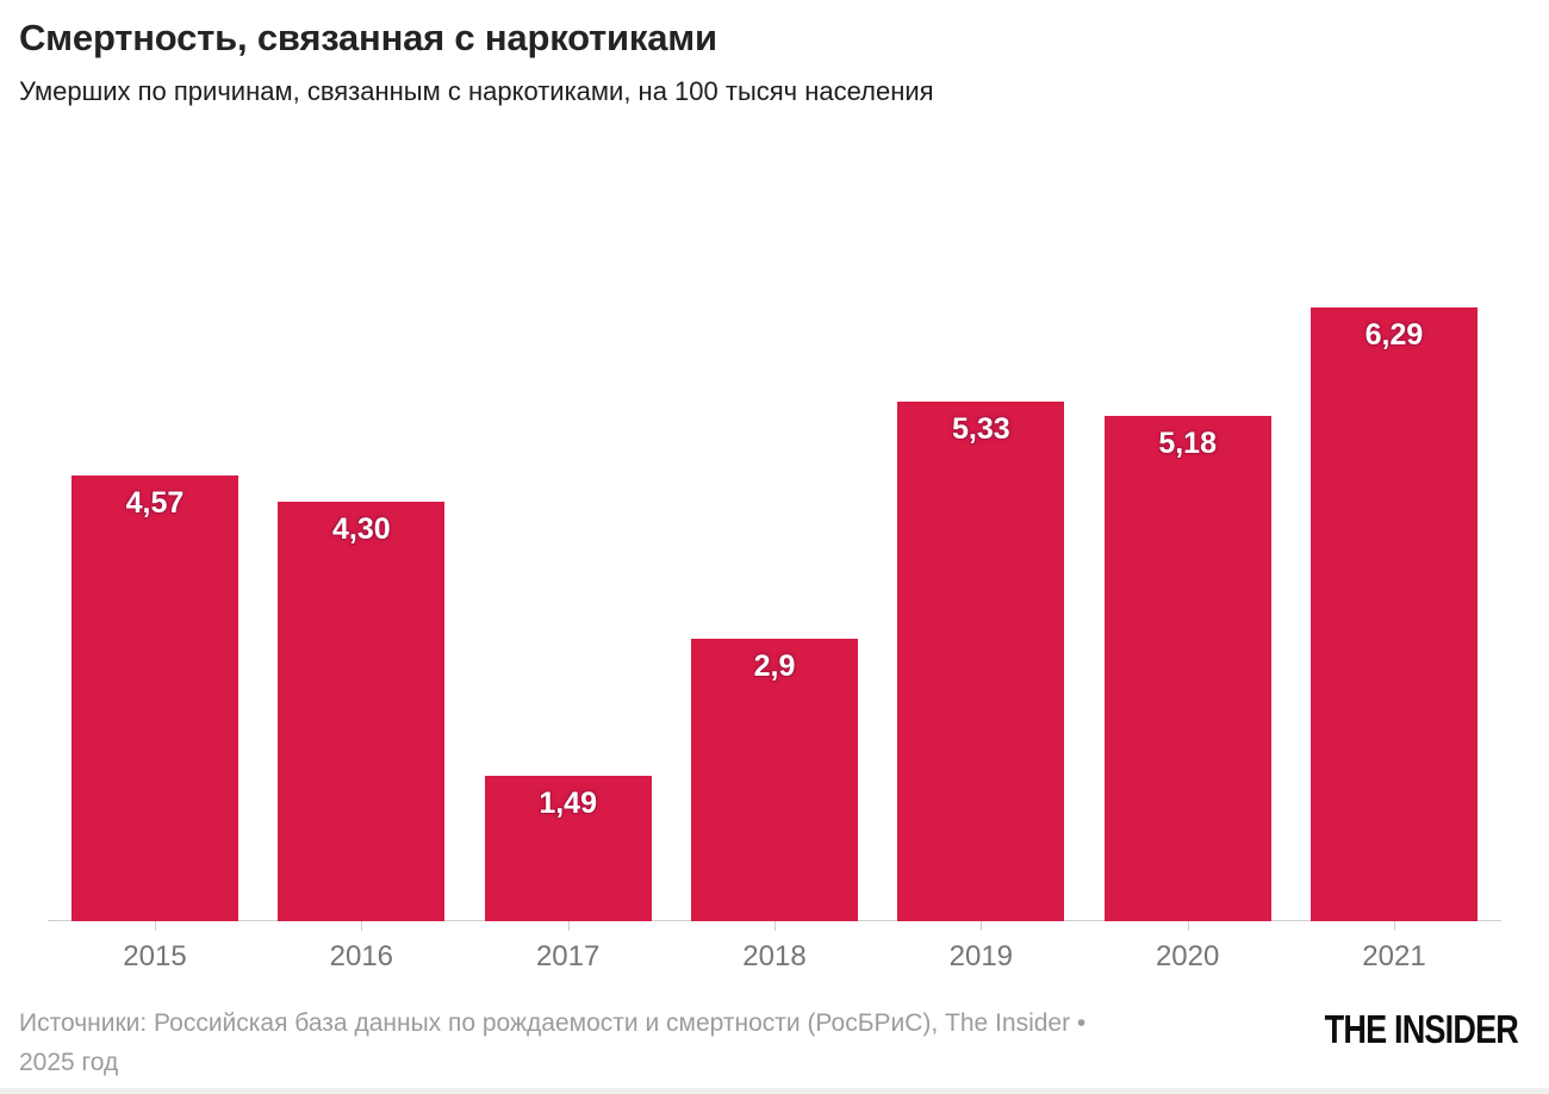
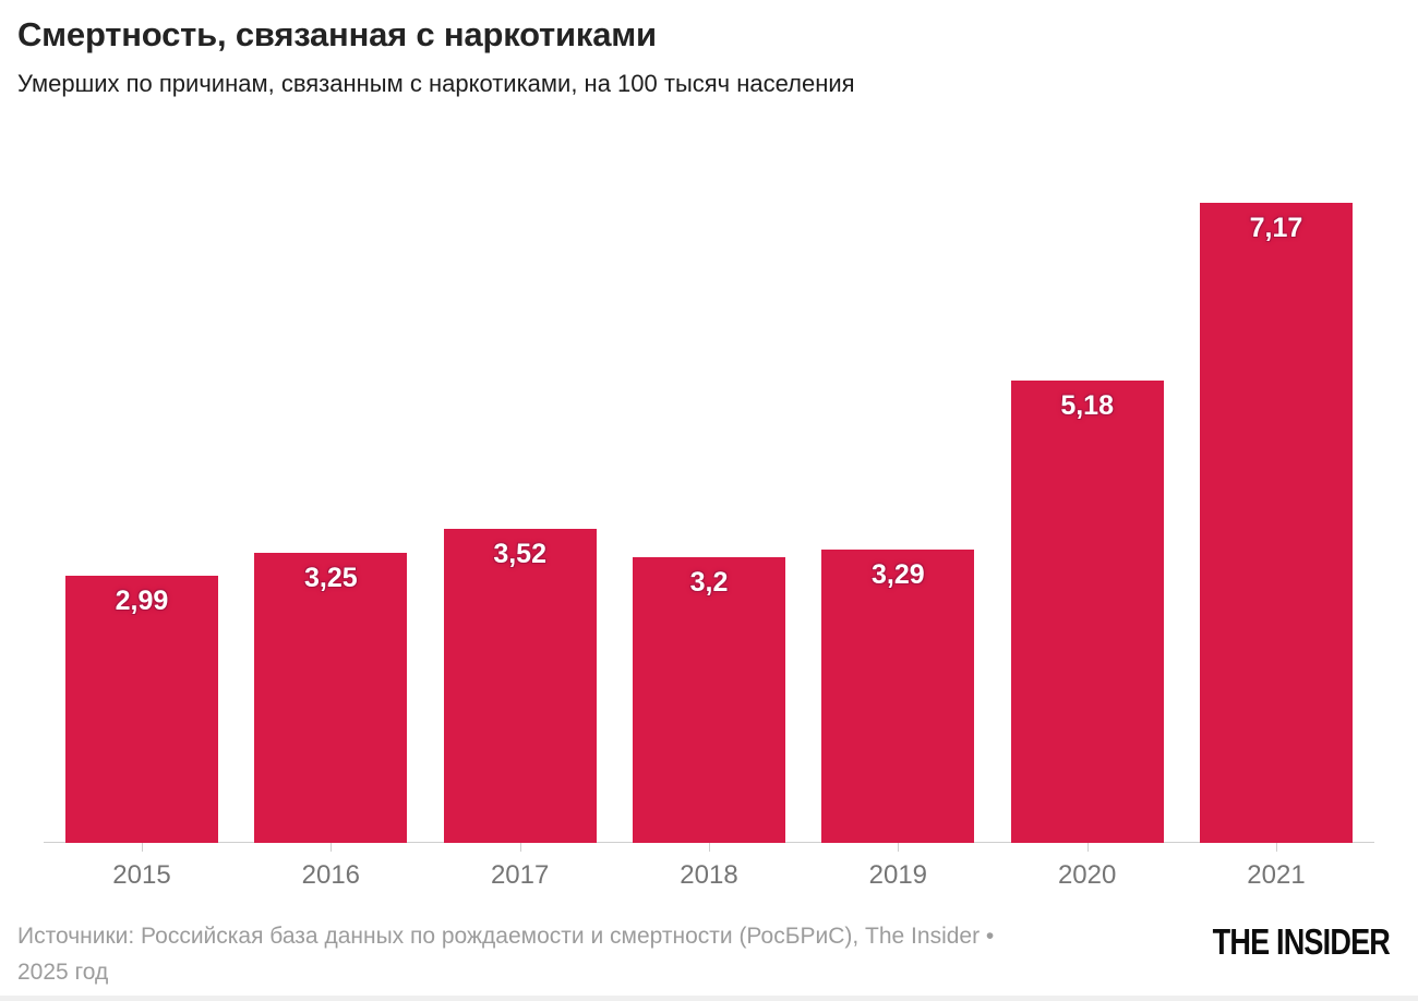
2015: 4,57 -> 2,99
2016: 4,30 -> 3,25
2017: 1,49 -> 3,52
2018: 2,9 -> 3,2
2019: 5,33 -> 3,29
2021: 6,29 -> 7,17
